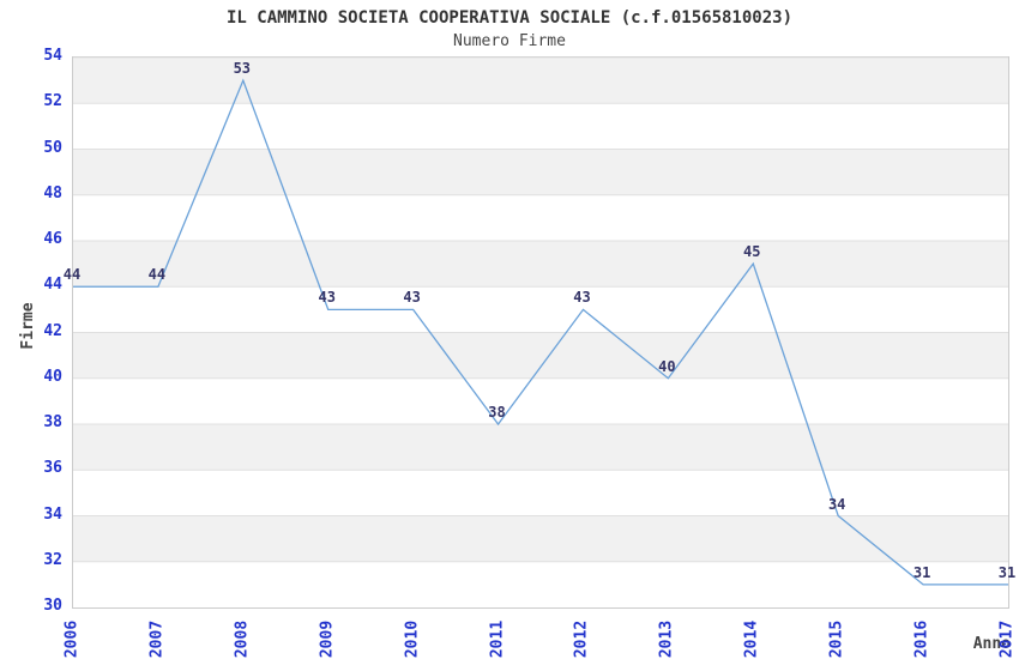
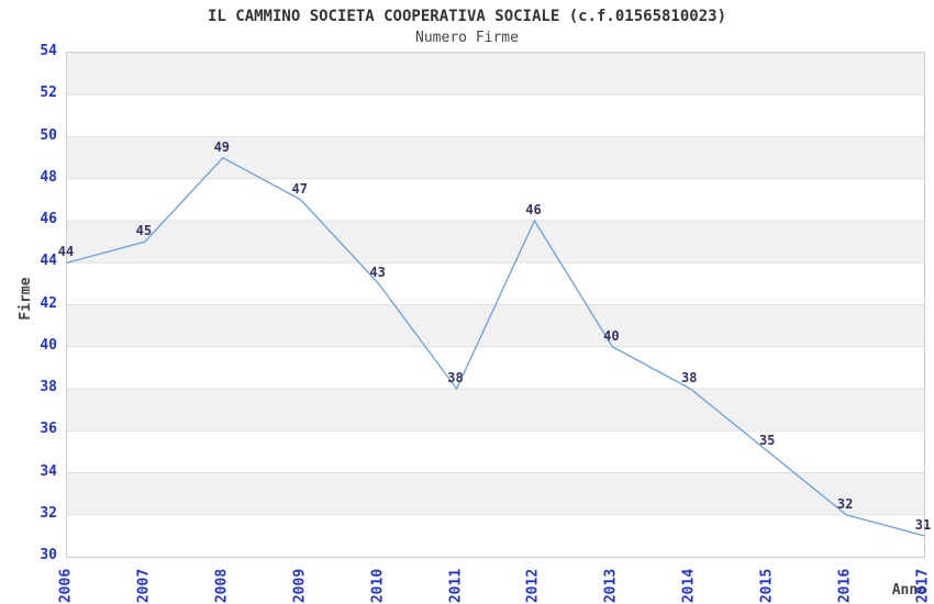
2007: 44 -> 45
2008: 53 -> 49
2009: 43 -> 47
2012: 43 -> 46
2014: 45 -> 38
2015: 34 -> 35
2016: 31 -> 32
